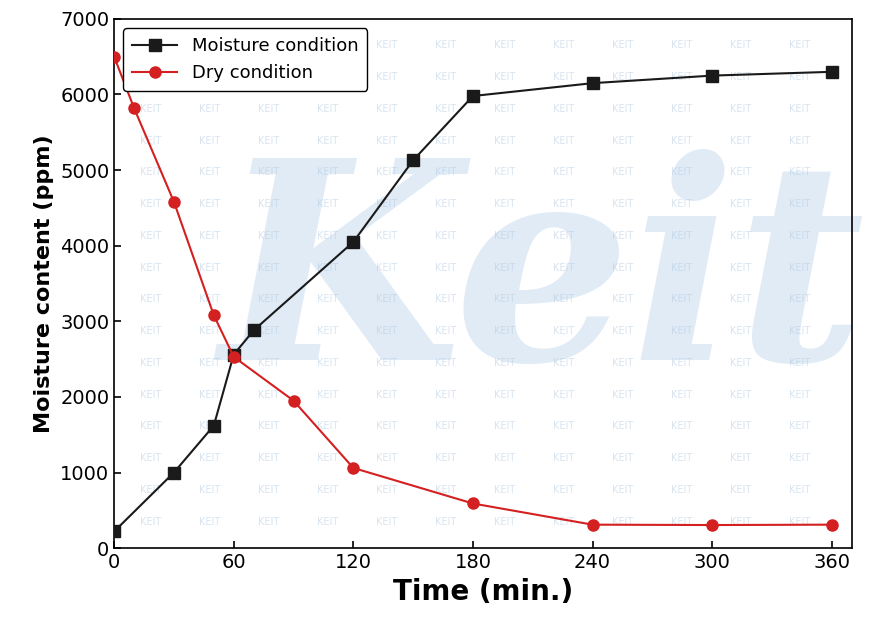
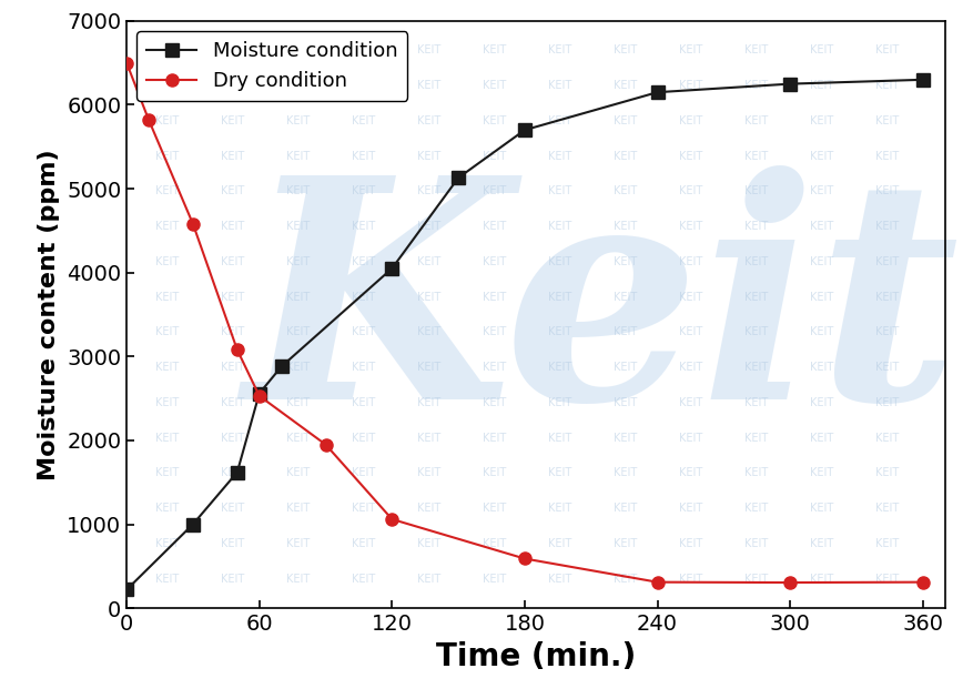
Moisture condition/180: 5980 -> 5700
